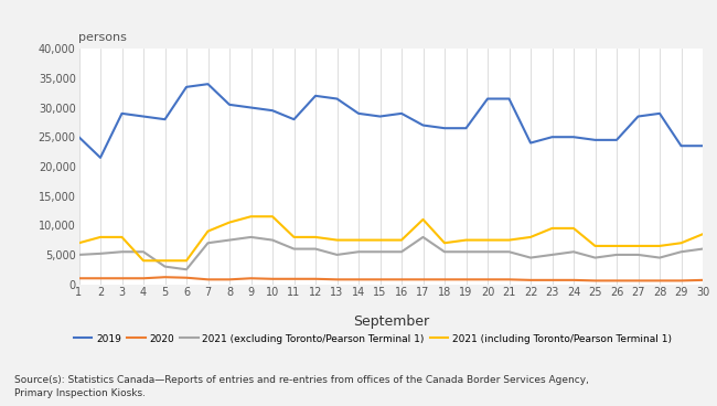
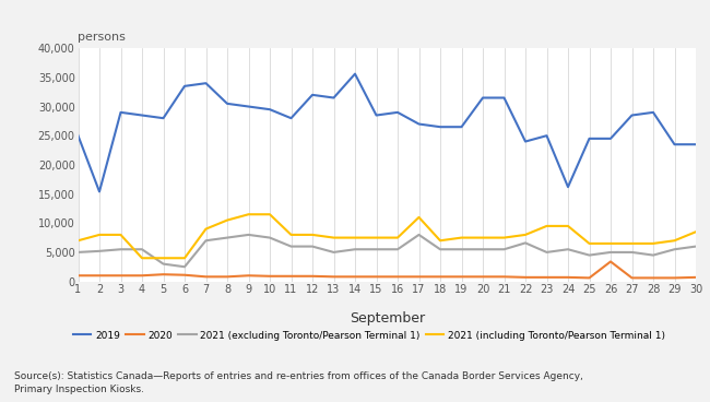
2019/2: 21,500 -> 15,400
2019/14: 29,000 -> 35,600
2021 (excluding Toronto/Pearson Terminal 1)/22: 4,500 -> 6,600
2019/24: 25,000 -> 16,200
2020/26: 600 -> 3,400
